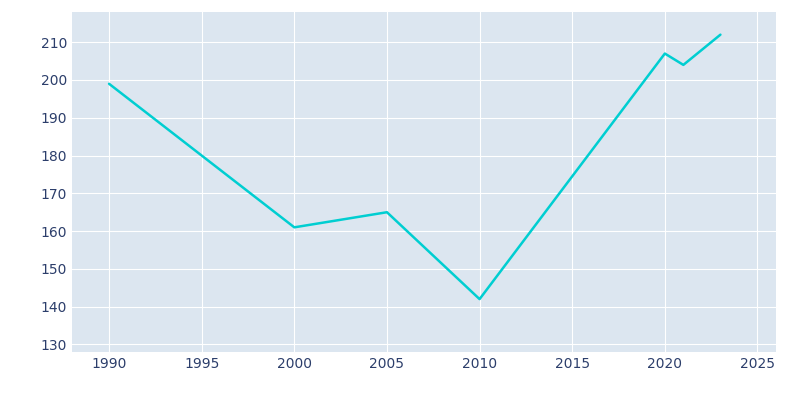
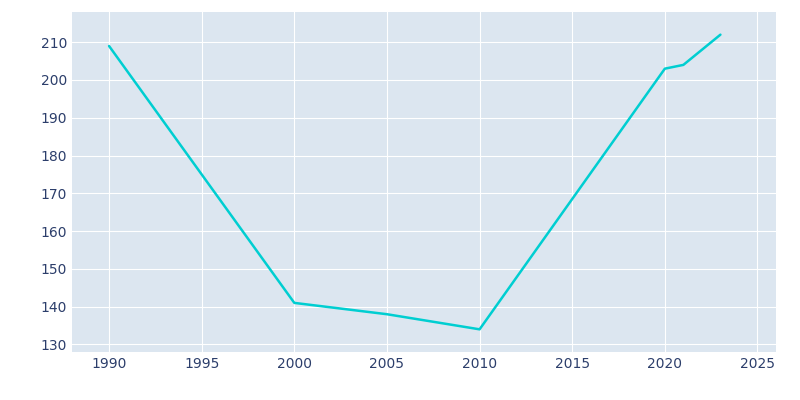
1990: 199 -> 209
2000: 161 -> 141
2005: 165 -> 138
2010: 142 -> 134
2020: 207 -> 203
